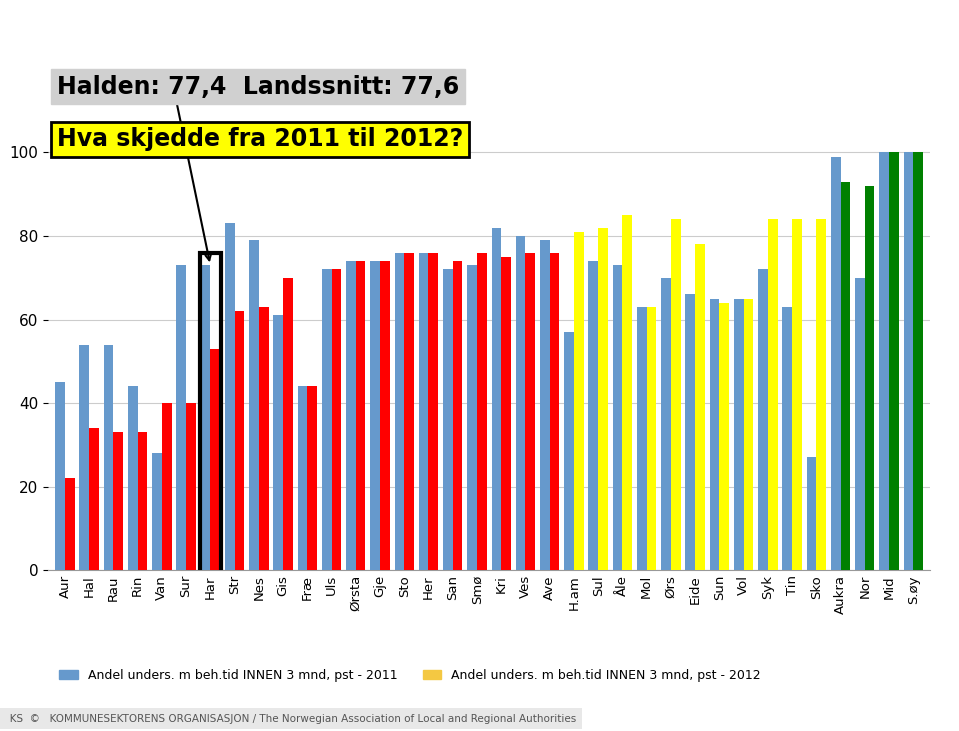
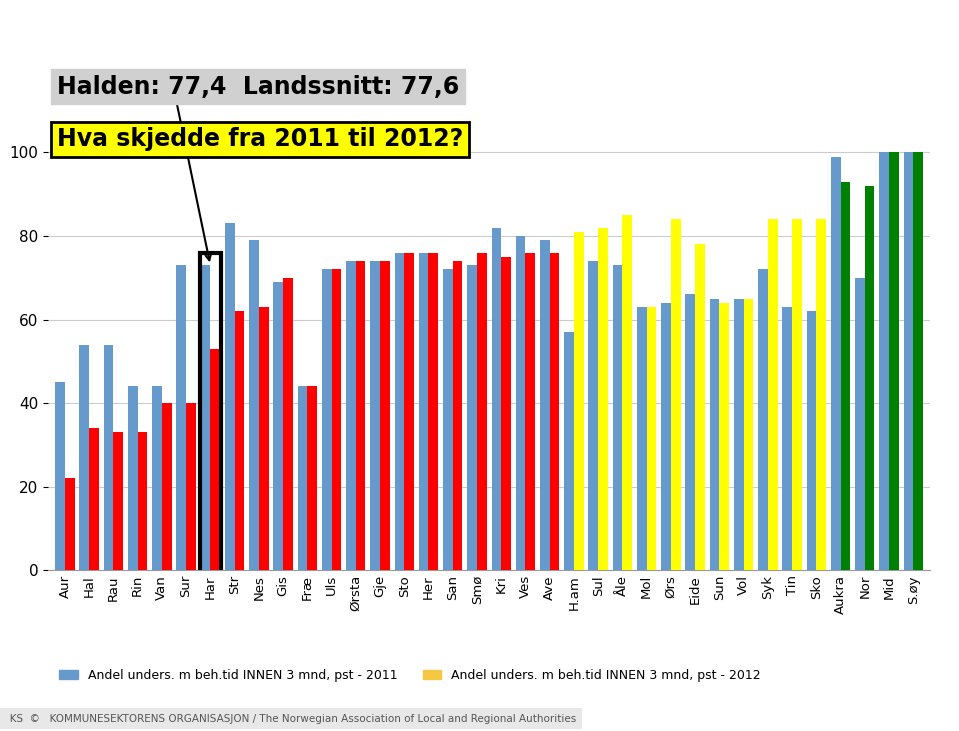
Andel unders. m beh.tid INNEN 3 mnd, pst - 2011/Van: 28 -> 44
Andel unders. m beh.tid INNEN 3 mnd, pst - 2011/Gis: 61 -> 69
Andel unders. m beh.tid INNEN 3 mnd, pst - 2011/Ørs: 70 -> 64
Andel unders. m beh.tid INNEN 3 mnd, pst - 2011/Sko: 27 -> 62
